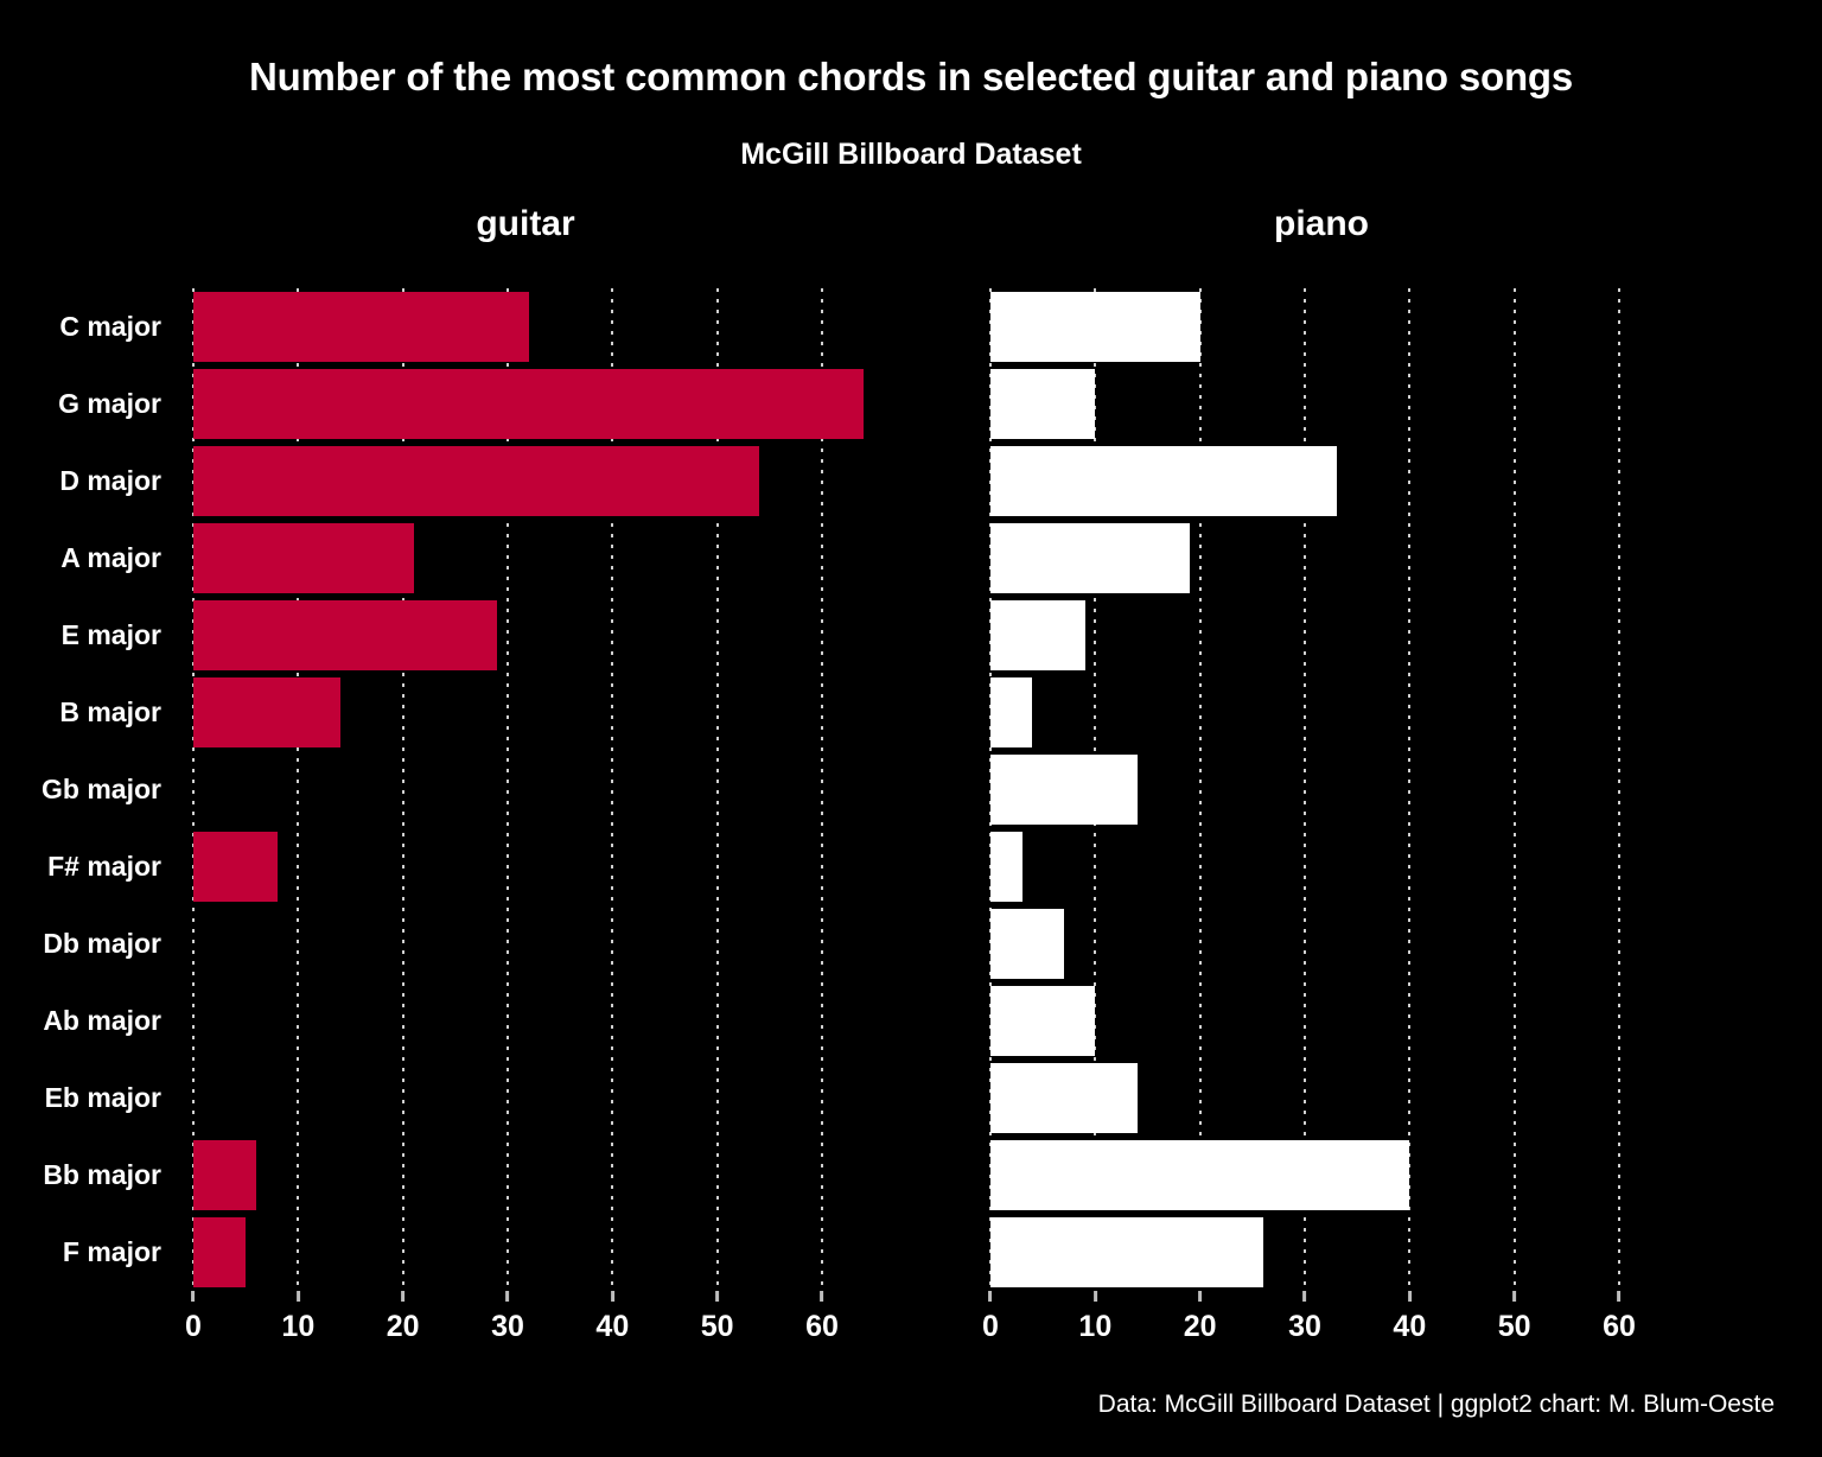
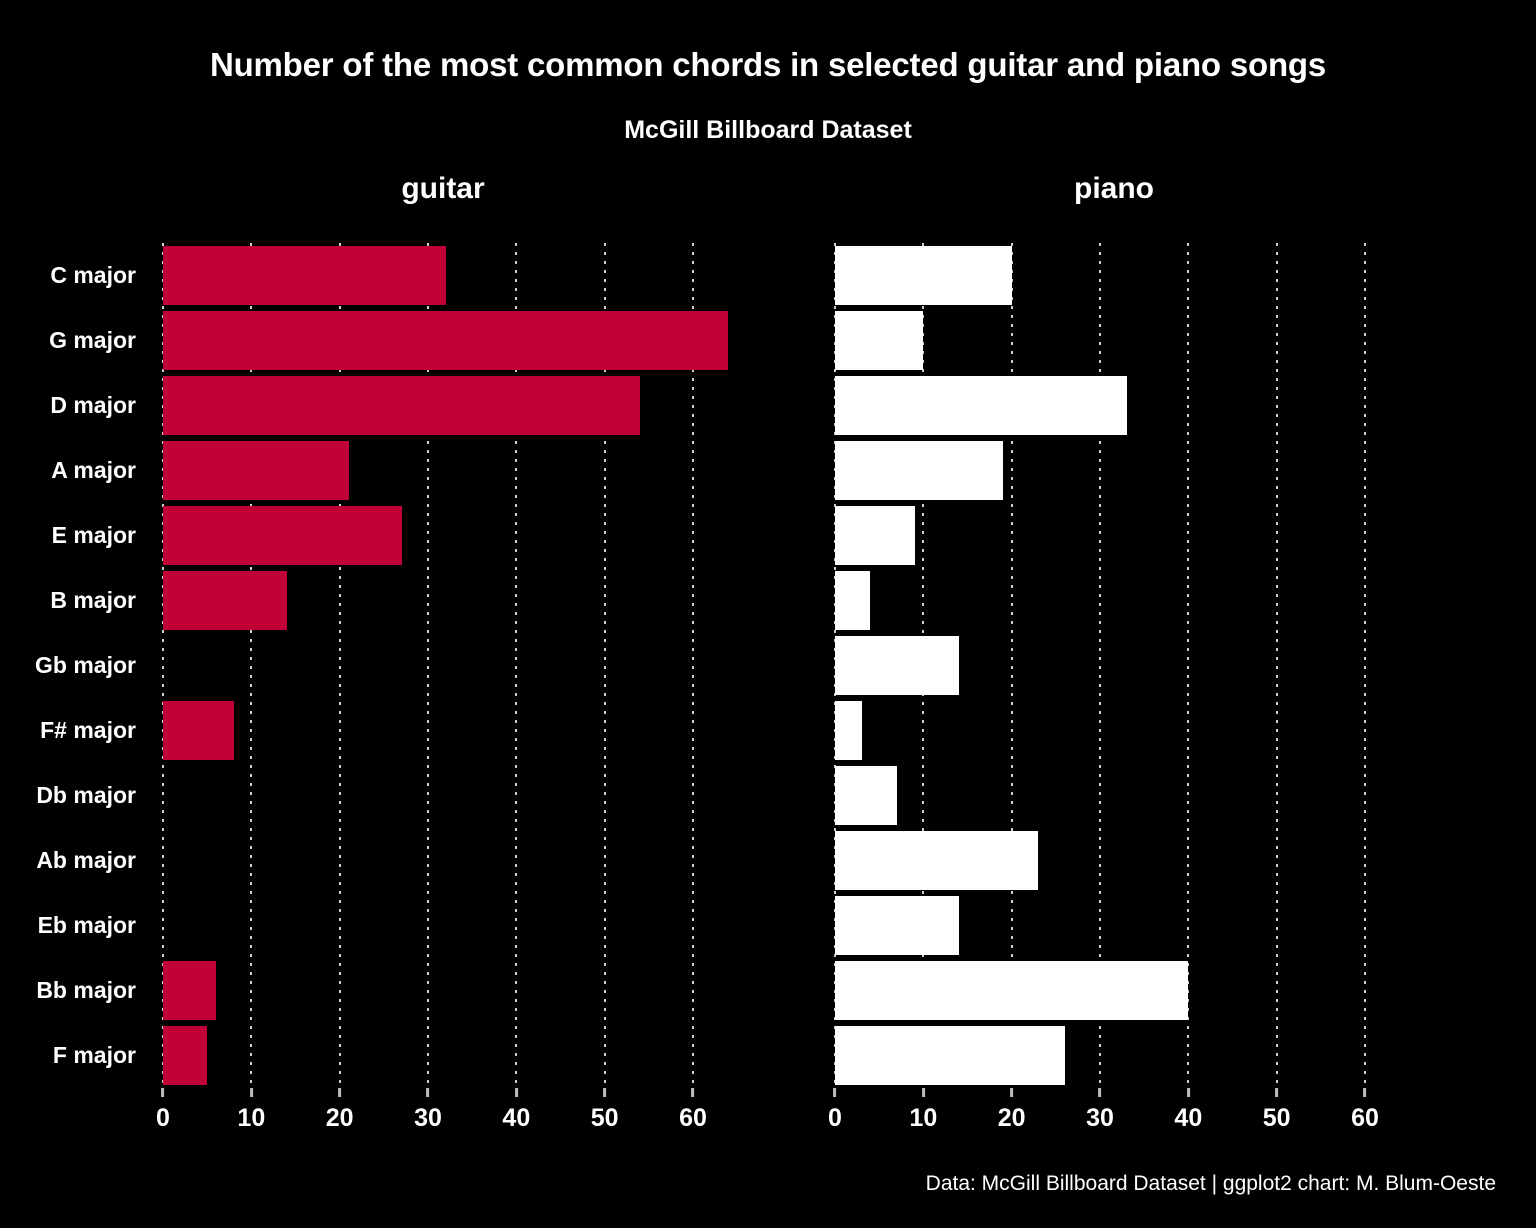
guitar/E major: 29 -> 27
piano/Ab major: 10 -> 23
